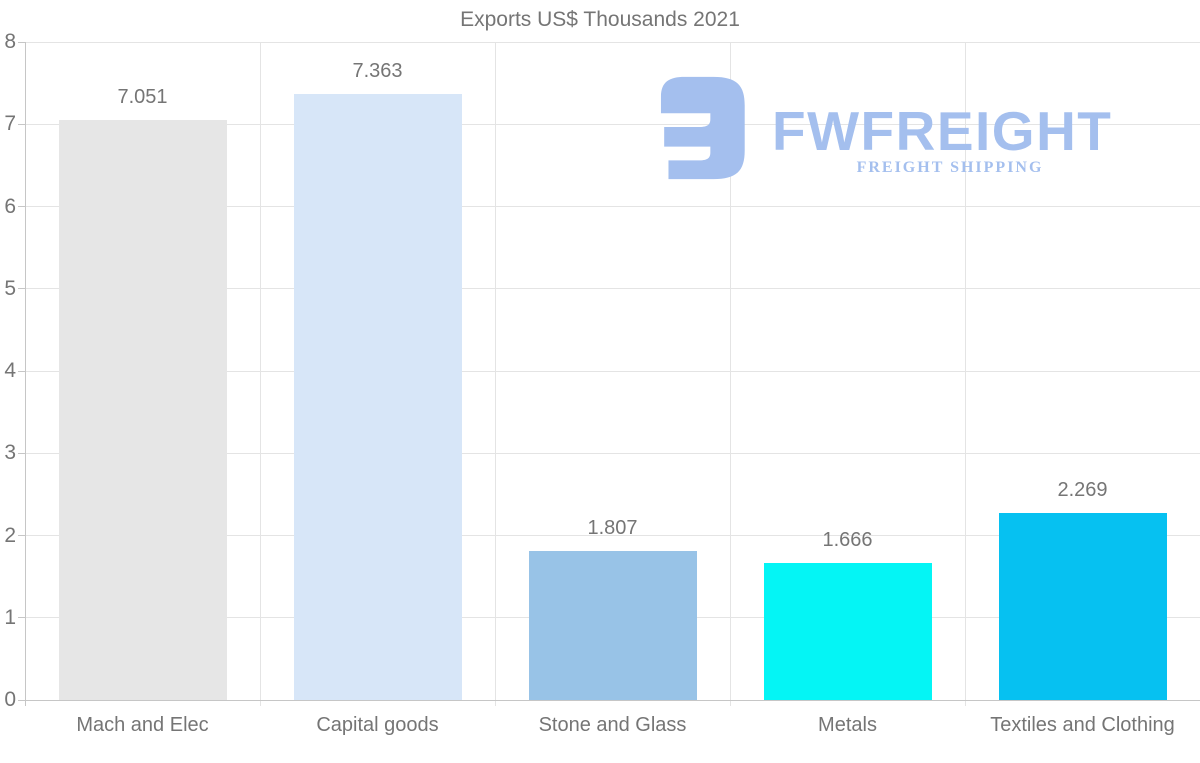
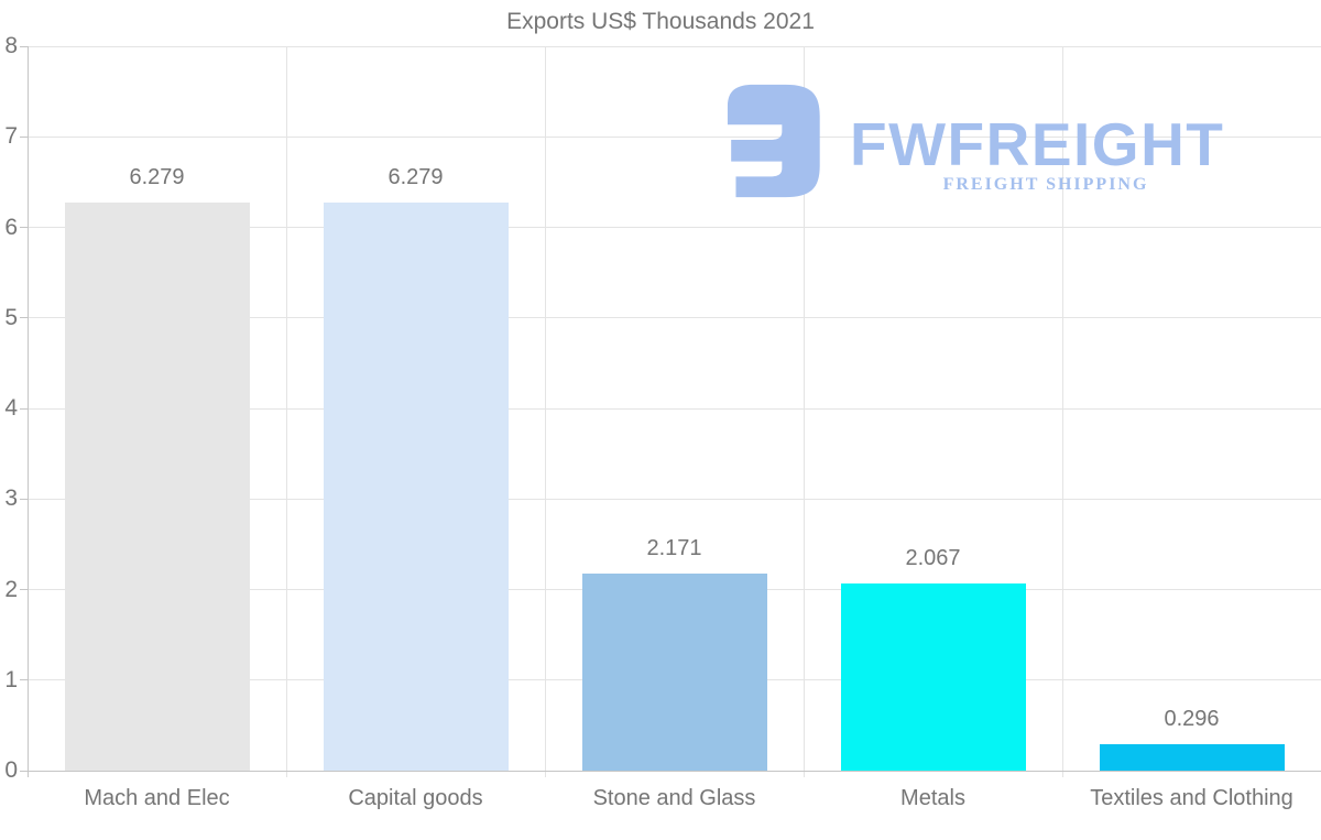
Mach and Elec: 7.051 -> 6.279
Capital goods: 7.363 -> 6.279
Stone and Glass: 1.807 -> 2.171
Metals: 1.666 -> 2.067
Textiles and Clothing: 2.269 -> 0.296
